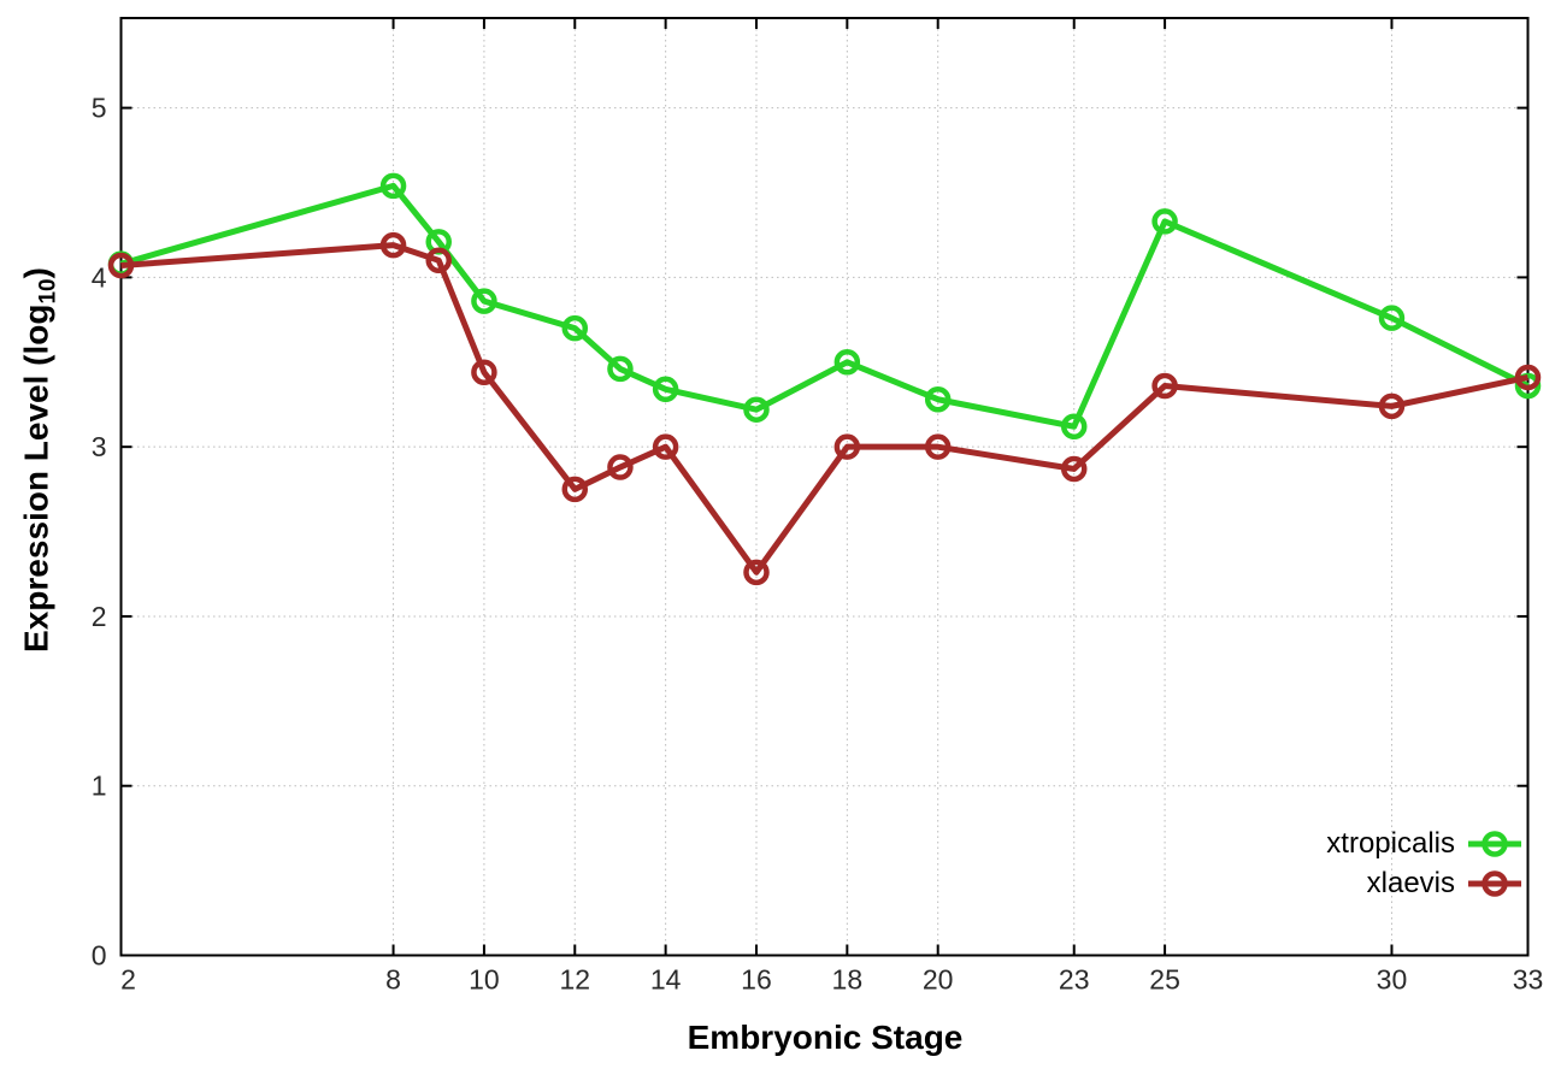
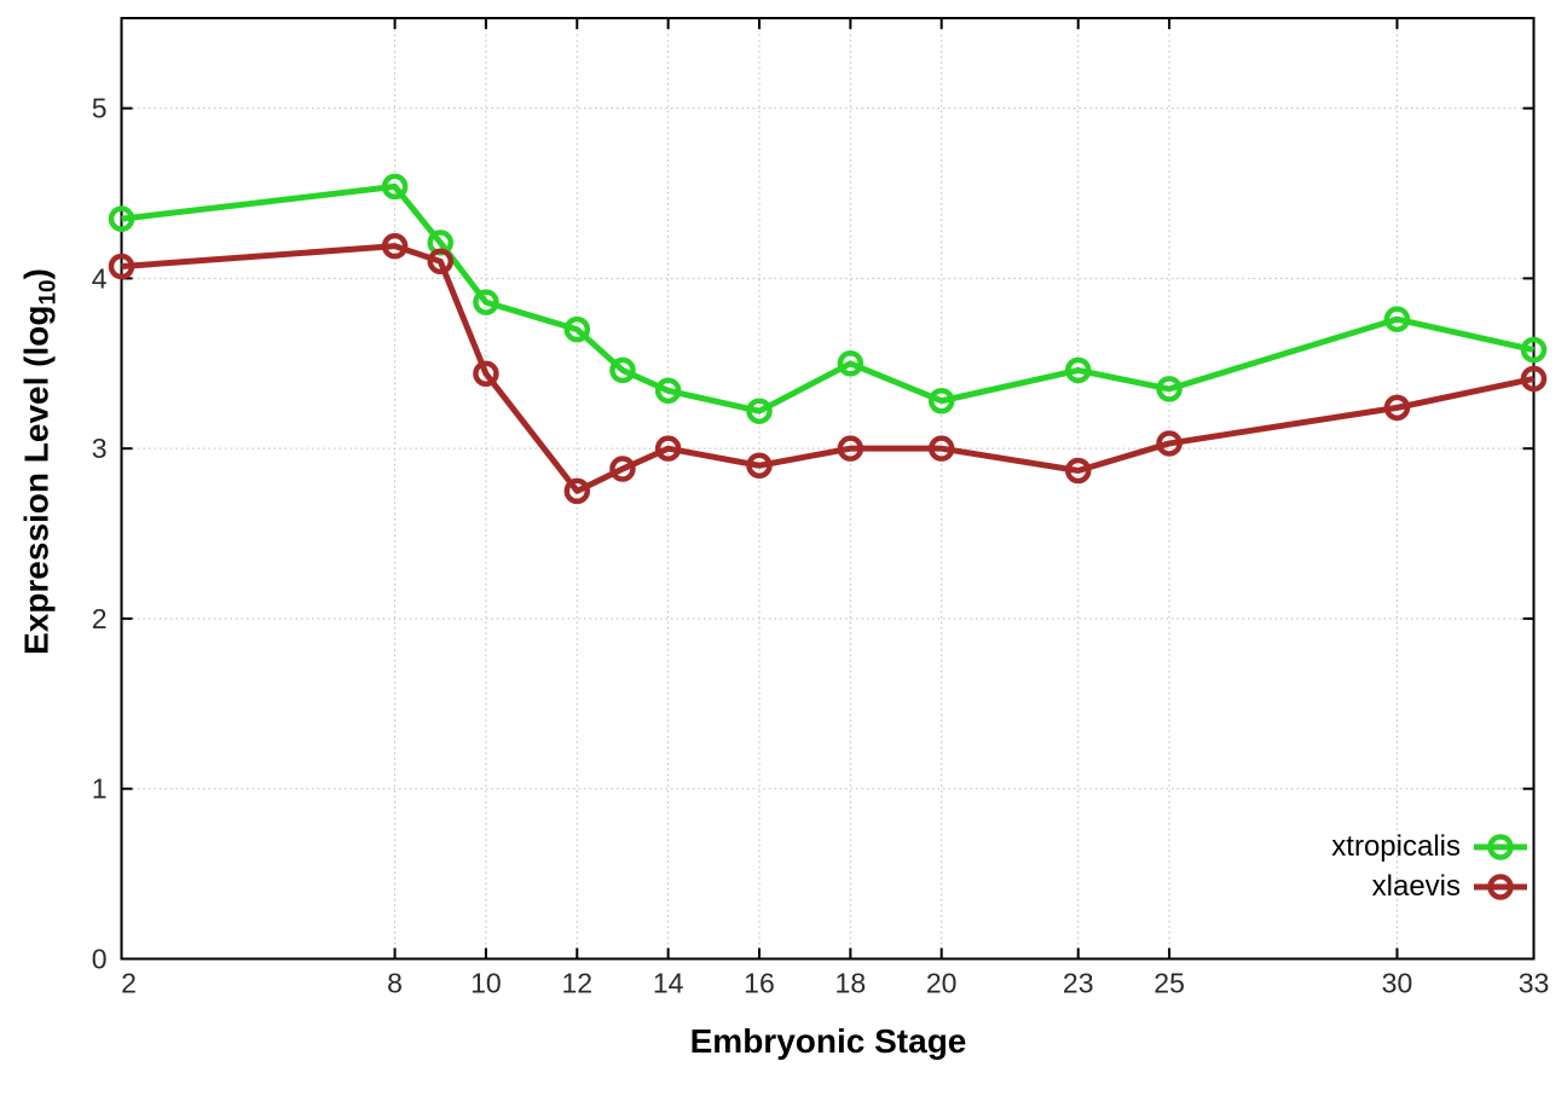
xtropicalis/2: 4.08 -> 4.35
xlaevis/16: 2.26 -> 2.90
xtropicalis/23: 3.12 -> 3.46
xtropicalis/25: 4.33 -> 3.35
xlaevis/25: 3.36 -> 3.03
xtropicalis/33: 3.36 -> 3.58
